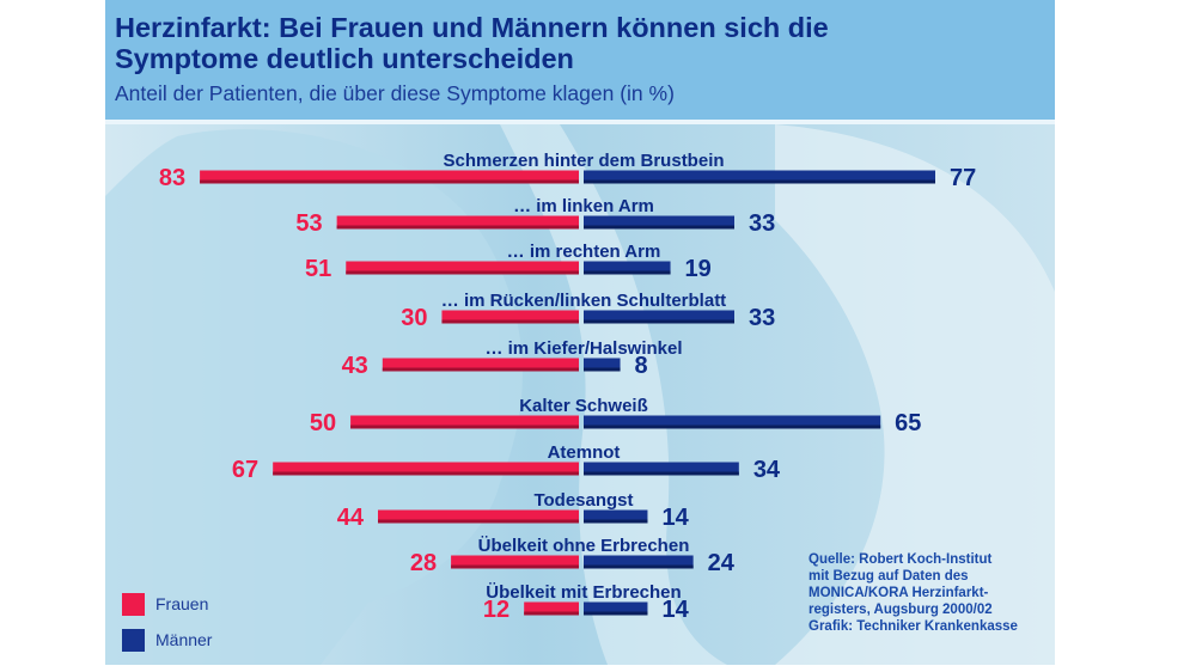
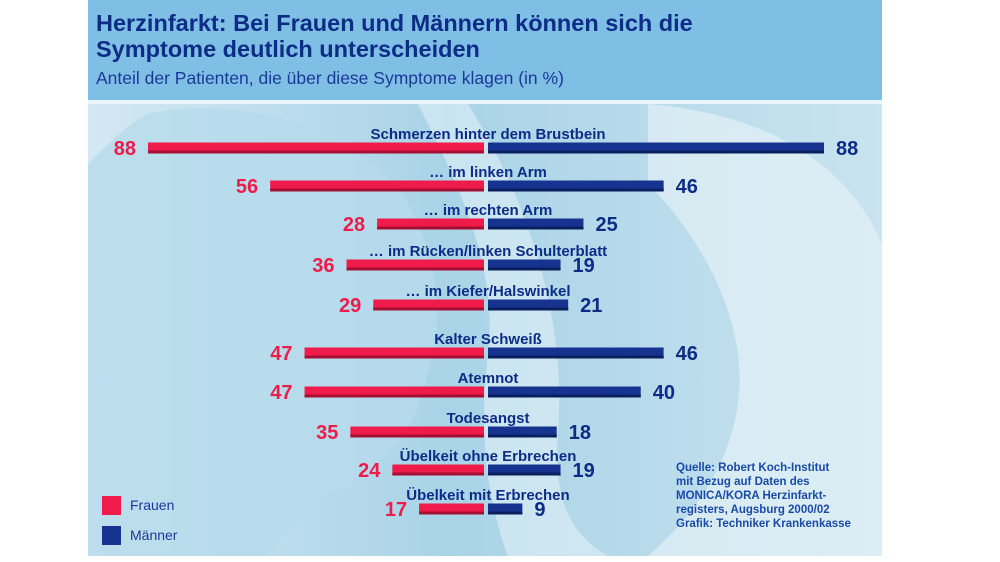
Frauen/Schmerzen hinter dem Brustbein: 83 -> 88
Männer/Schmerzen hinter dem Brustbein: 77 -> 88
Frauen/… im linken Arm: 53 -> 56
Männer/… im linken Arm: 33 -> 46
Frauen/… im rechten Arm: 51 -> 28
Männer/… im rechten Arm: 19 -> 25
Frauen/… im Rücken/linken Schulterblatt: 30 -> 36
Männer/… im Rücken/linken Schulterblatt: 33 -> 19
Frauen/… im Kiefer/Halswinkel: 43 -> 29
Männer/… im Kiefer/Halswinkel: 8 -> 21
Frauen/Kalter Schweiß: 50 -> 47
Männer/Kalter Schweiß: 65 -> 46
Frauen/Atemnot: 67 -> 47
Männer/Atemnot: 34 -> 40
Frauen/Todesangst: 44 -> 35
Männer/Todesangst: 14 -> 18
Frauen/Übelkeit ohne Erbrechen: 28 -> 24
Männer/Übelkeit ohne Erbrechen: 24 -> 19
Frauen/Übelkeit mit Erbrechen: 12 -> 17
Männer/Übelkeit mit Erbrechen: 14 -> 9
